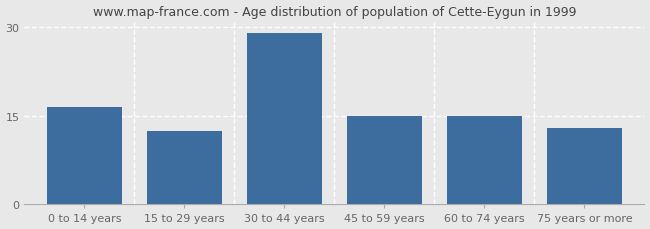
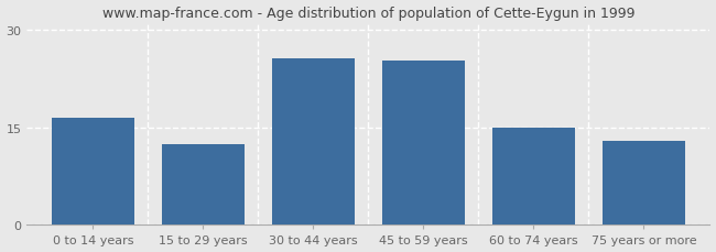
30 to 44 years: 29.0 -> 25.6
45 to 59 years: 15.0 -> 25.4
